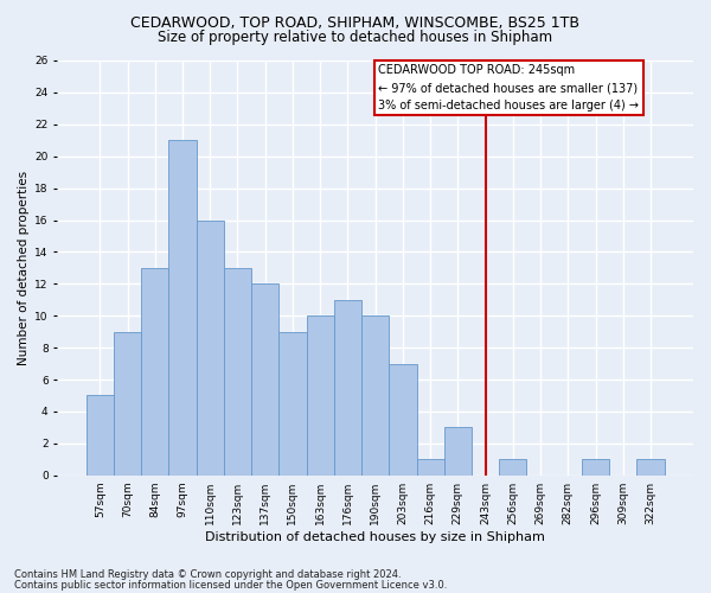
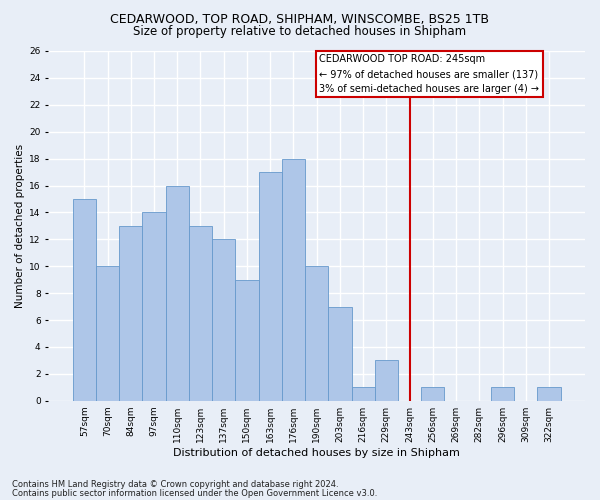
57sqm: 5 -> 15
70sqm: 9 -> 10
97sqm: 21 -> 14
163sqm: 10 -> 17
176sqm: 11 -> 18
